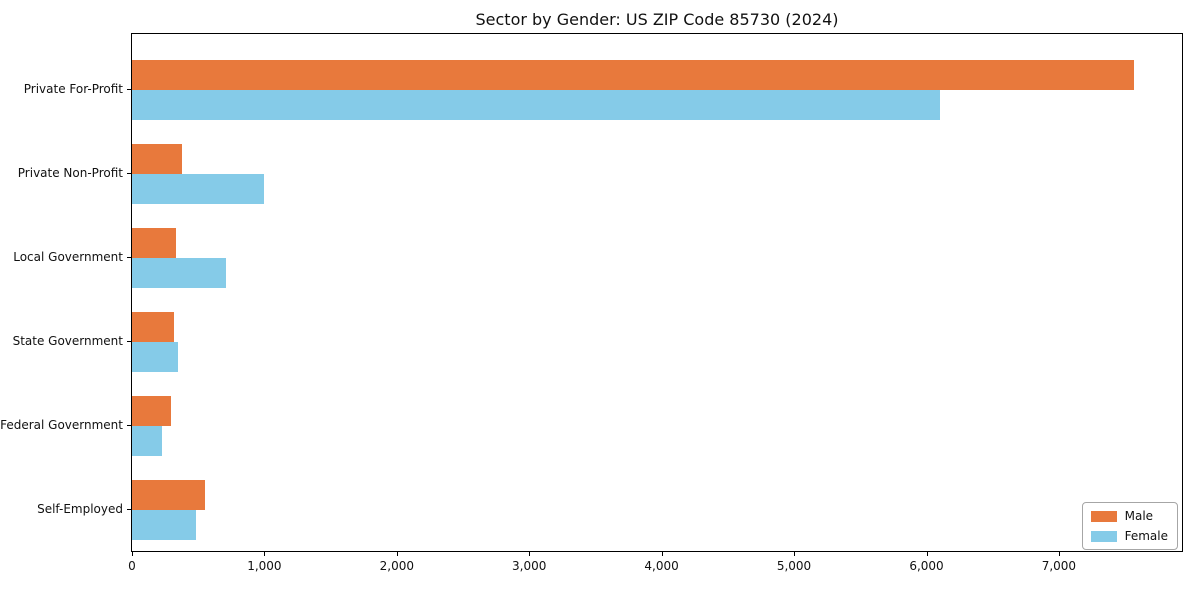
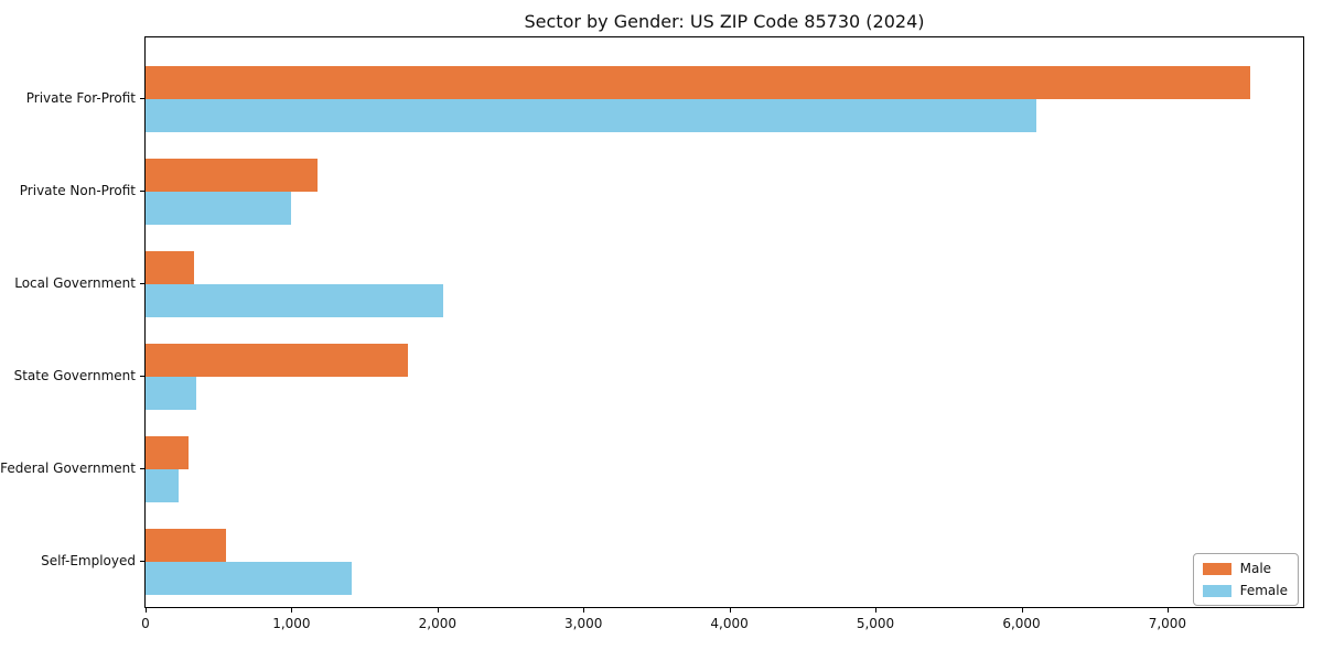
Male/Private Non-Profit: 380 -> 1180
Female/Local Government: 710 -> 2040
Male/State Government: 320 -> 1800
Female/Self-Employed: 480 -> 1410
